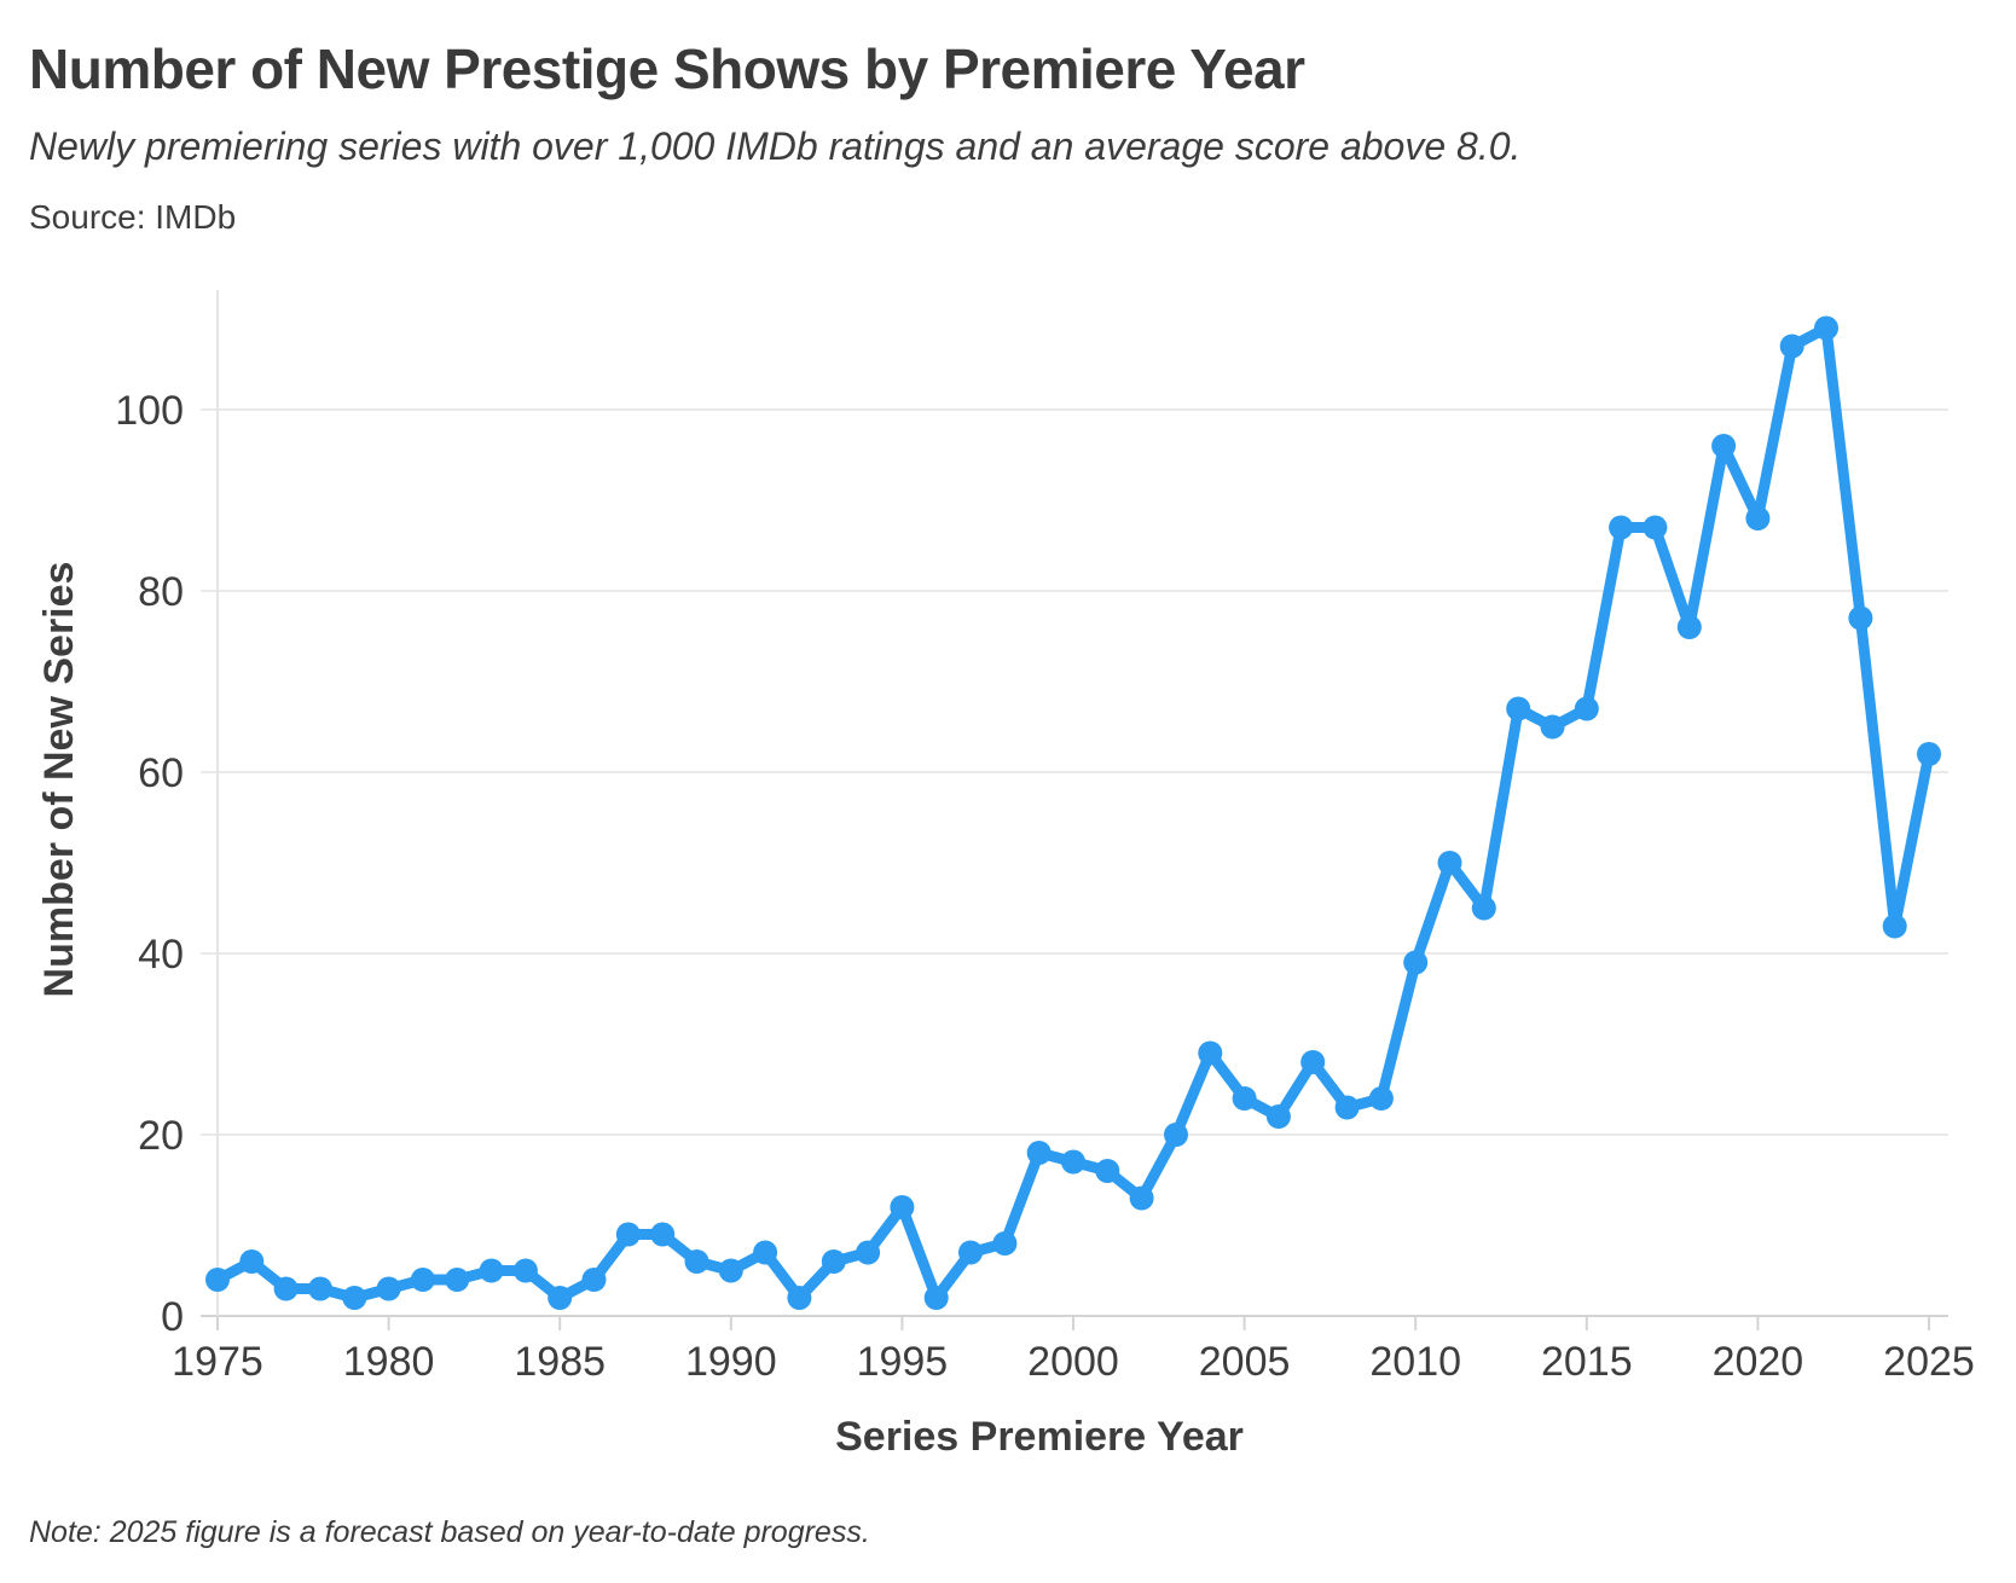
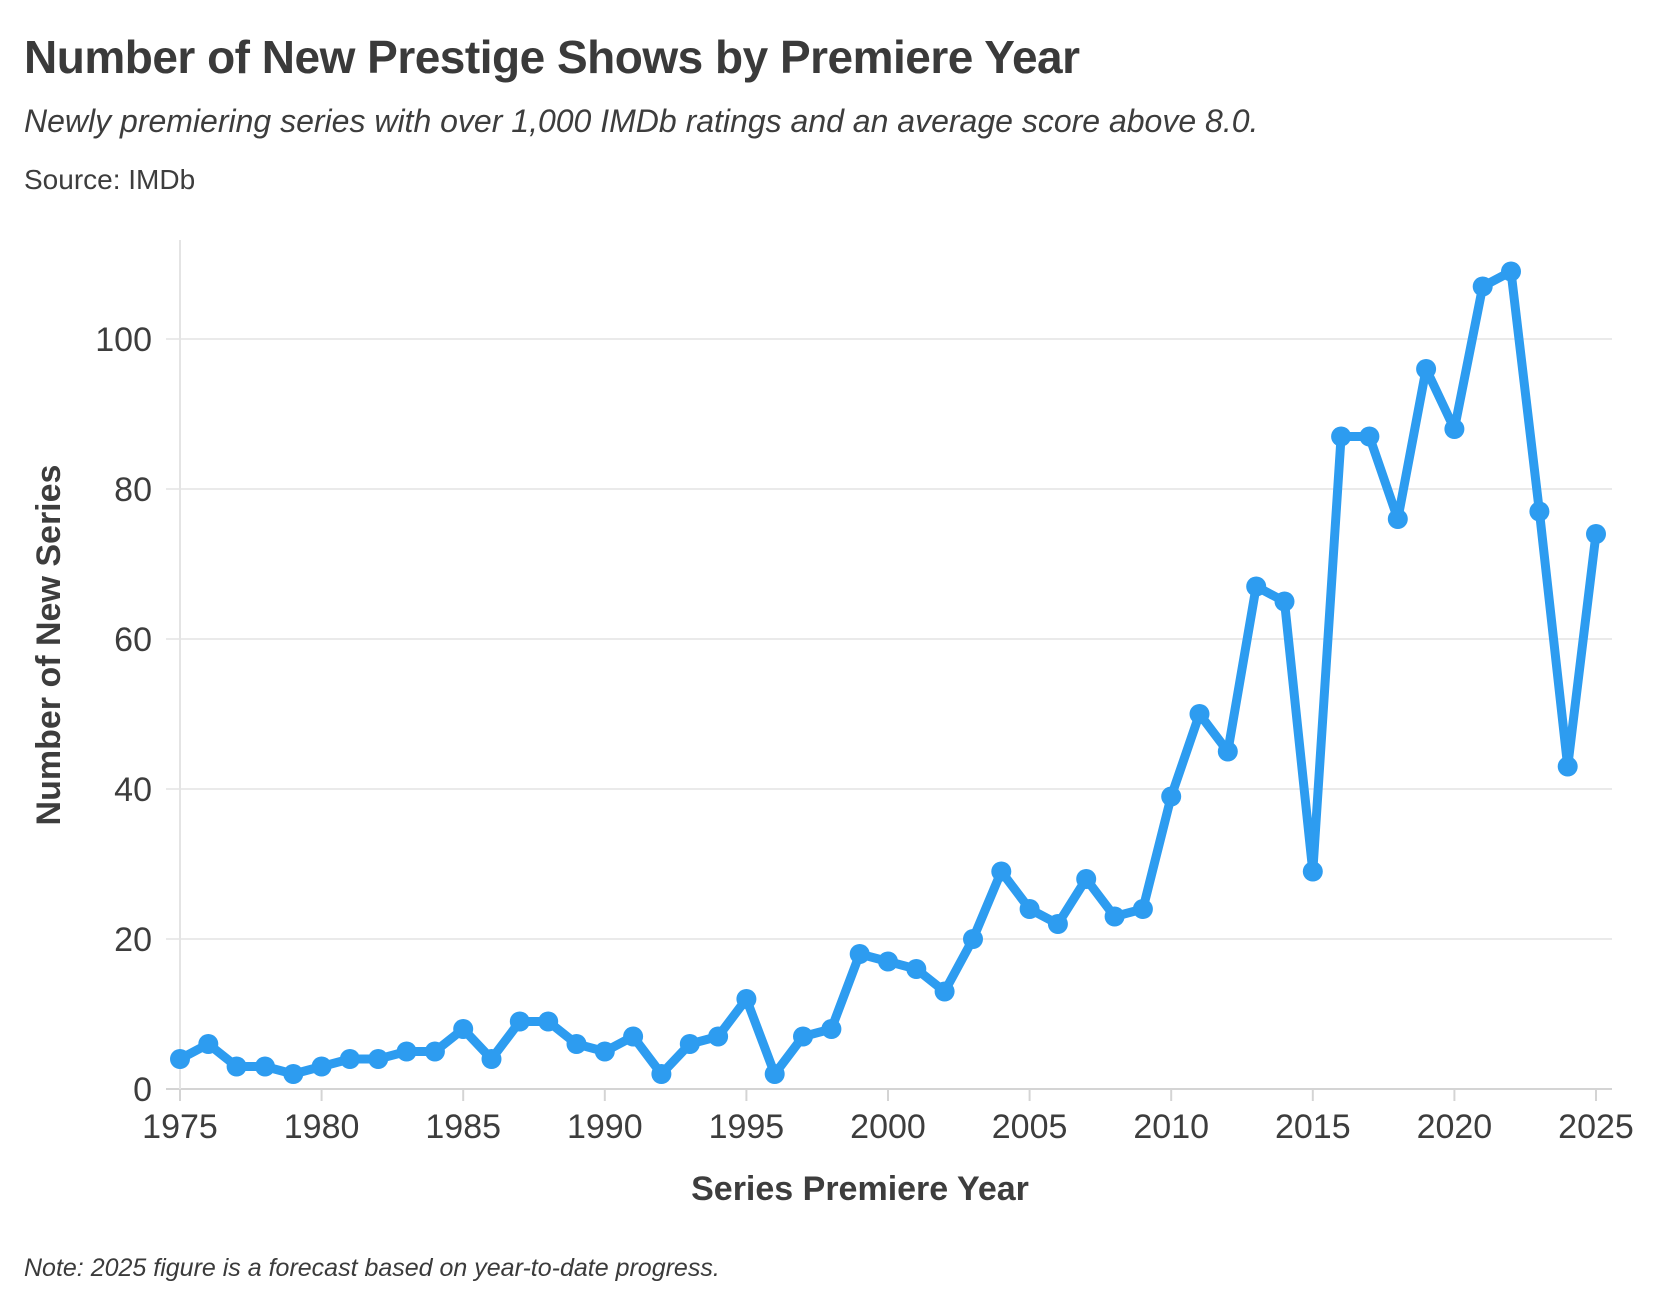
1985: 2 -> 8
2015: 67 -> 29
2025: 62 -> 74
